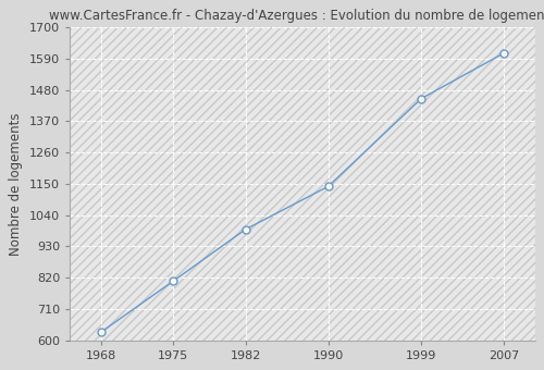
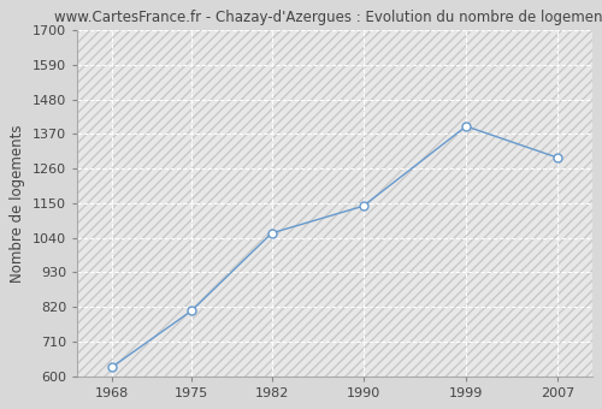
1982: 990 -> 1055
1999: 1450 -> 1395
2007: 1610 -> 1295
